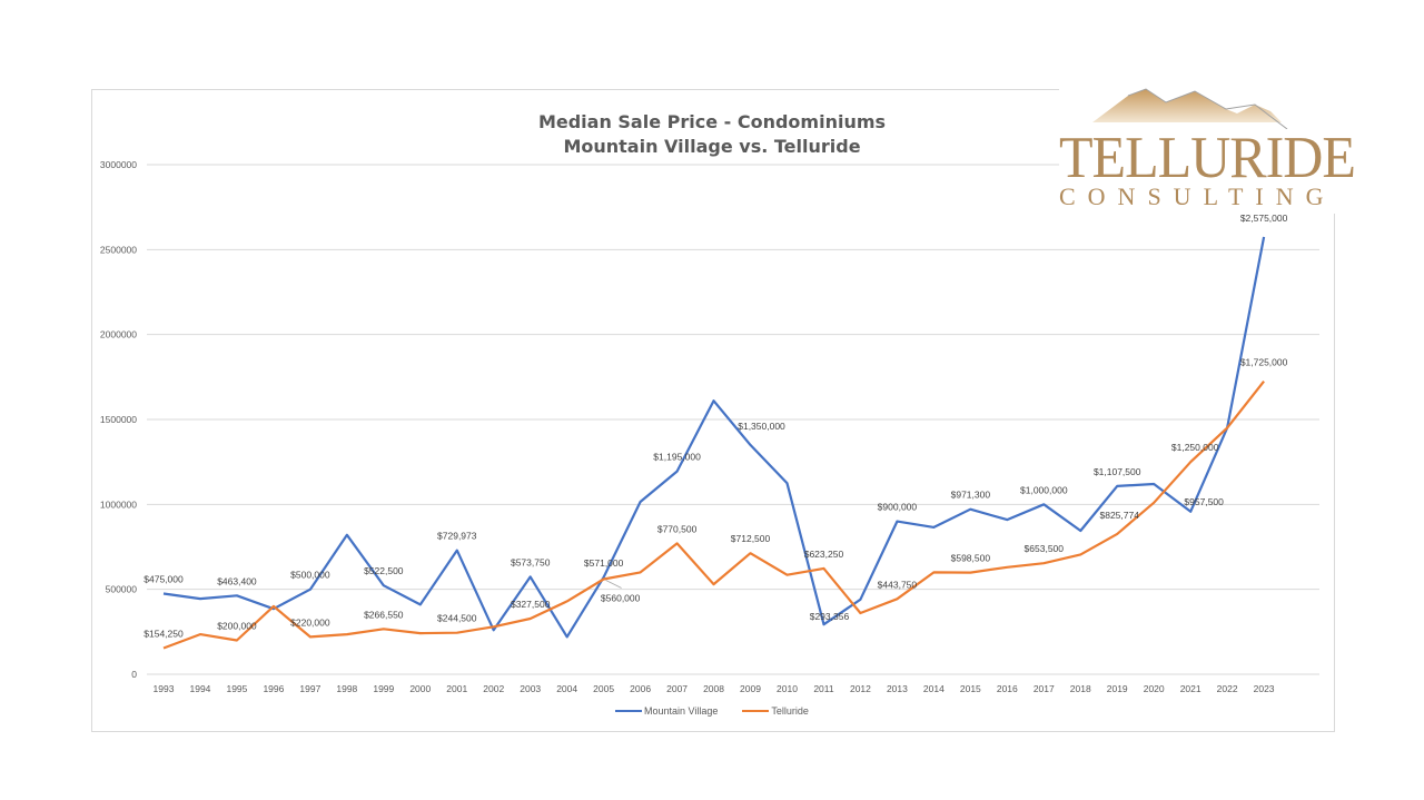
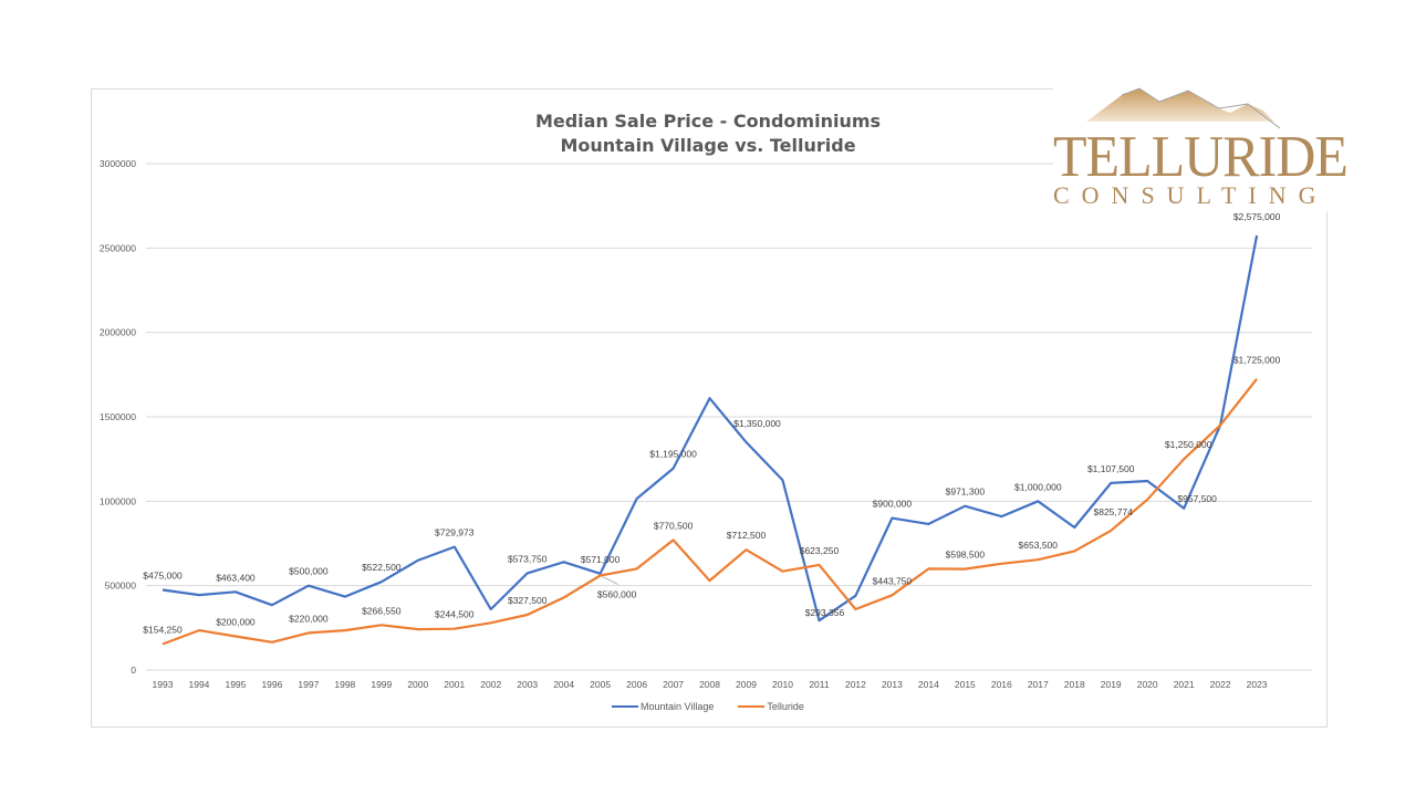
Telluride/1996: 400000 -> 160000
Mountain Village/1998: 820000 -> 440000
Mountain Village/2000: 410000 -> 650000
Mountain Village/2002: 260000 -> 360000
Mountain Village/2004: 220000 -> 640000
